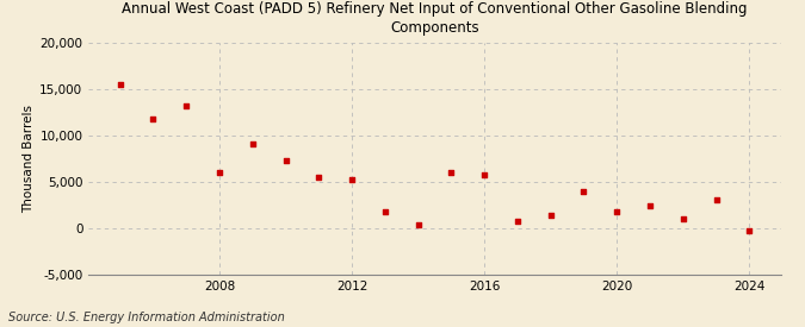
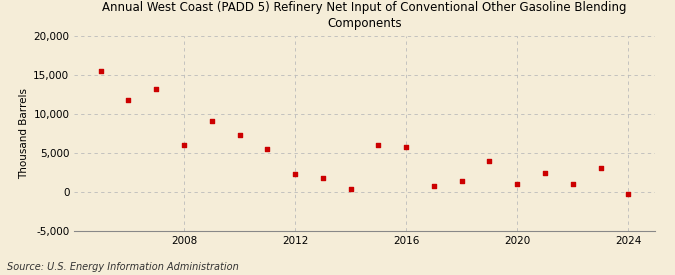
2012: 5,200 -> 2,300
2020: 1,800 -> 1,000
